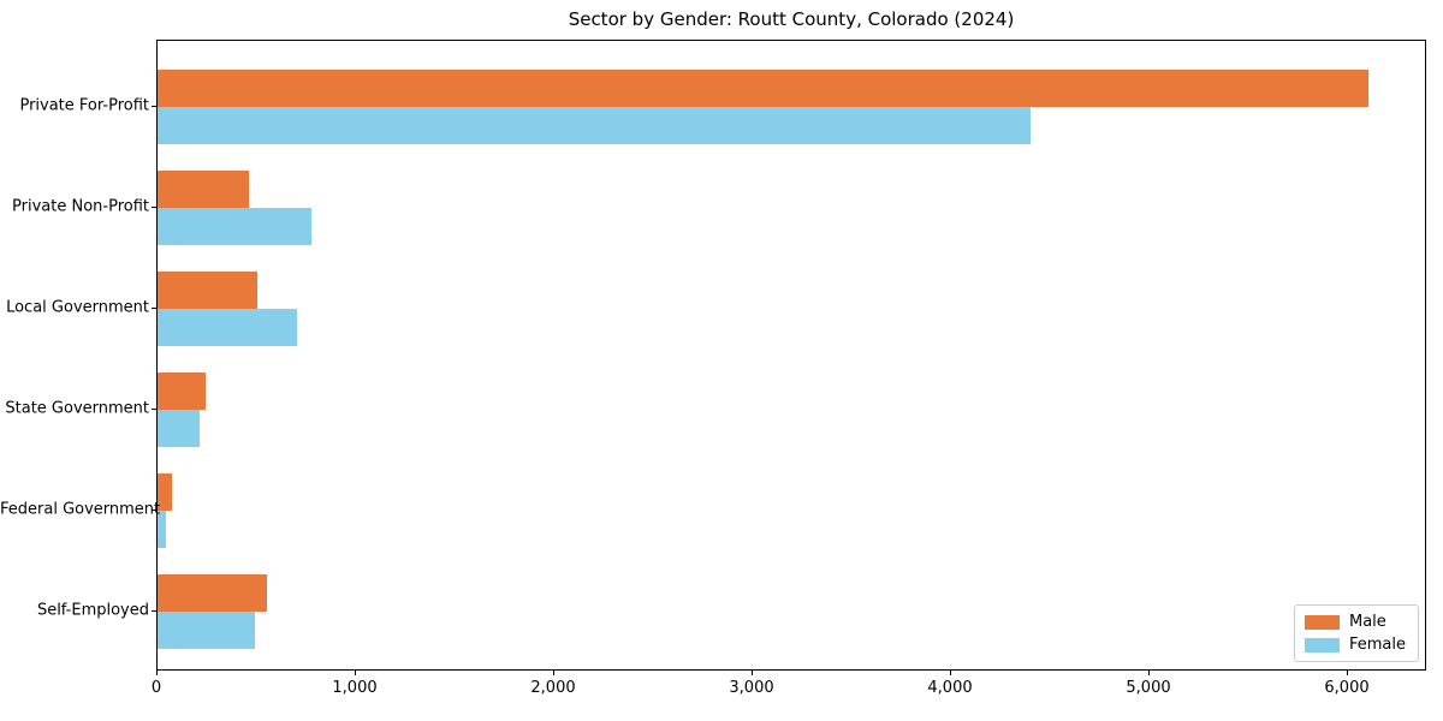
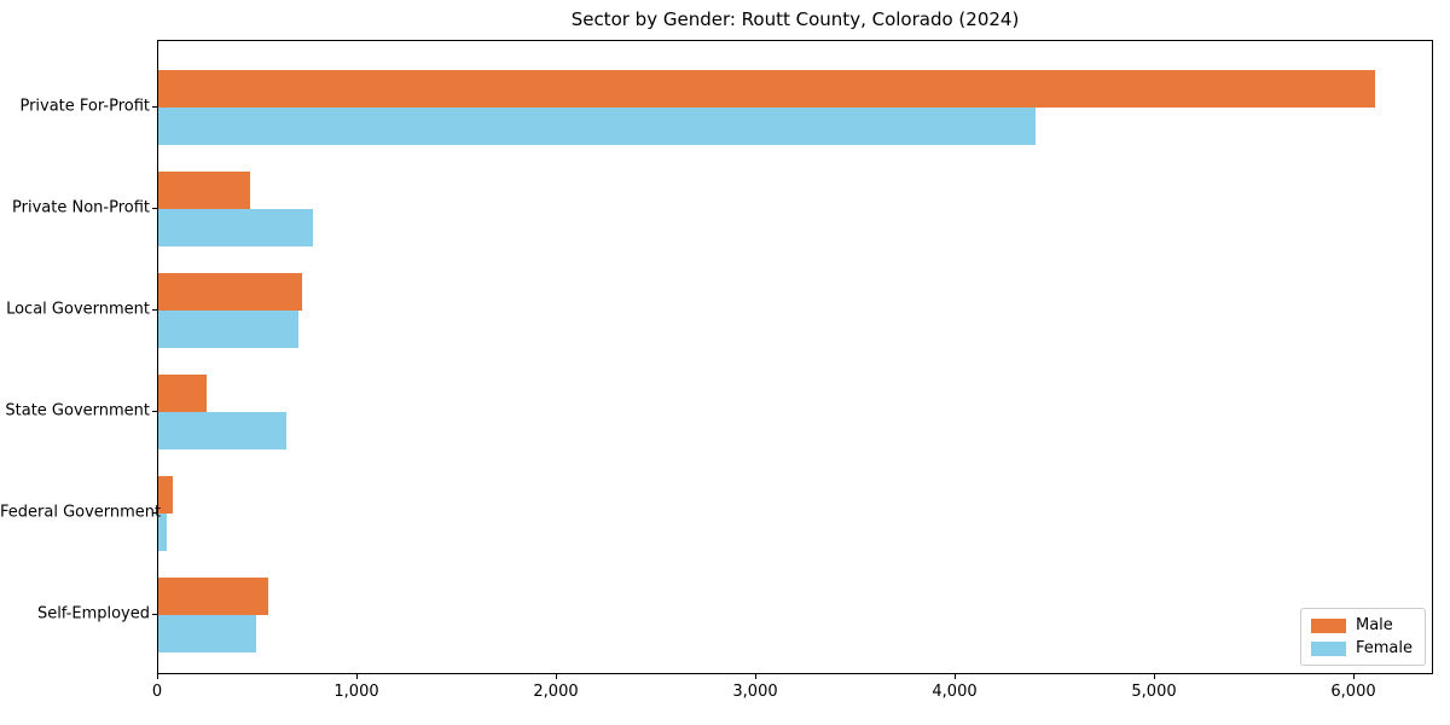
Male/Local Government: 500 -> 720
Female/State Government: 210 -> 640
